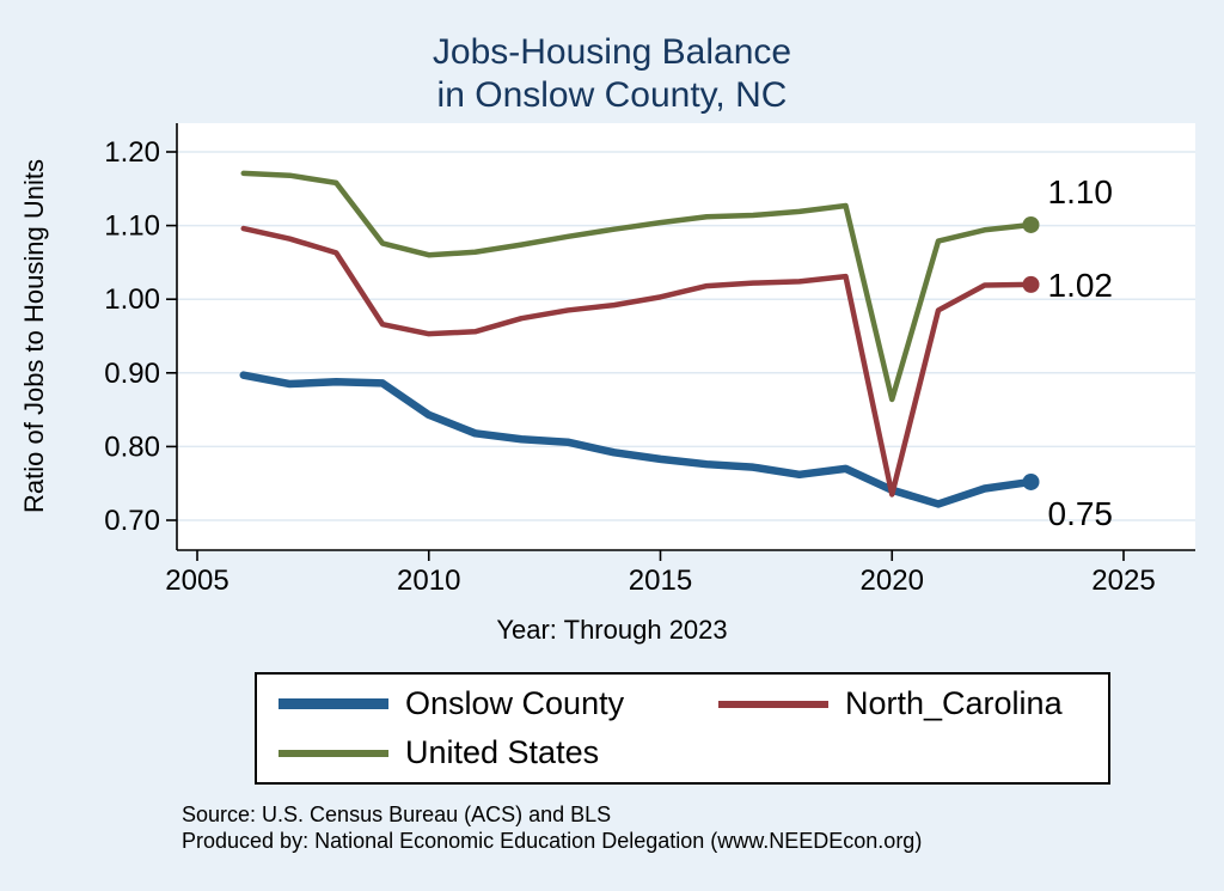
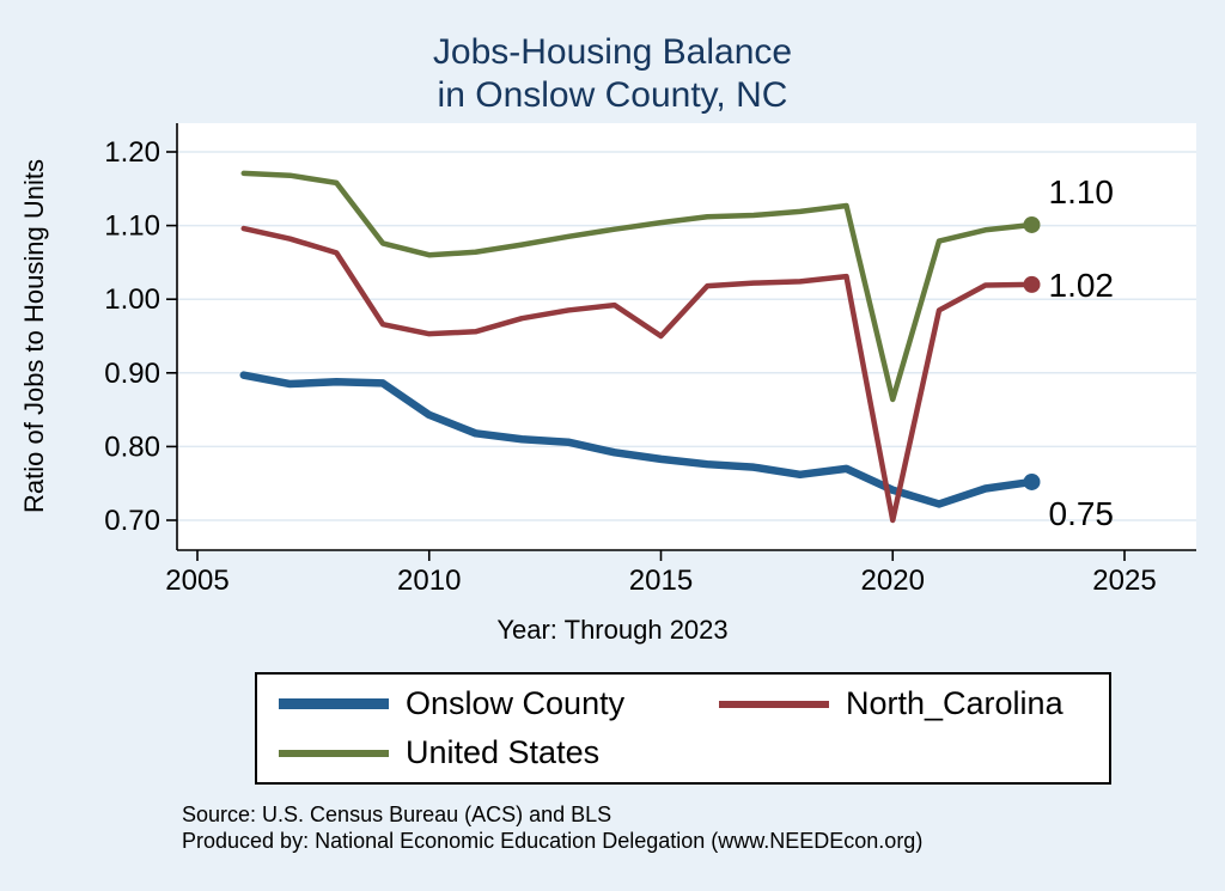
North_Carolina/2015: 1.00 -> 0.95
North_Carolina/2020: 0.73 -> 0.70
